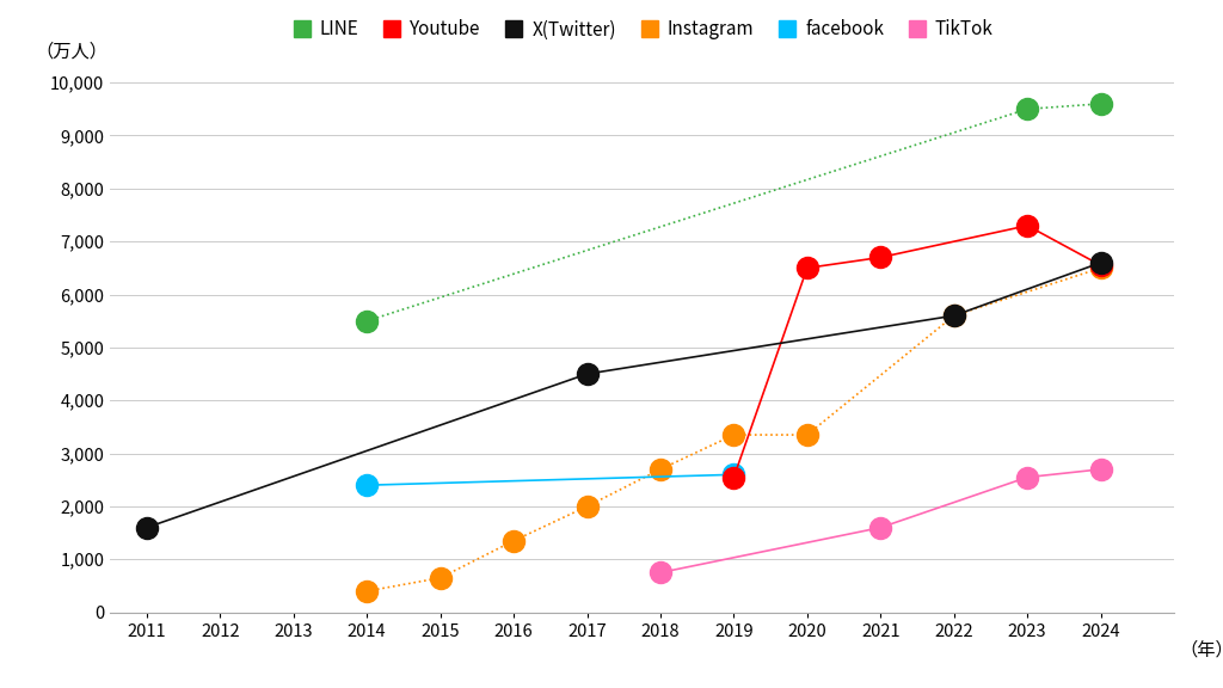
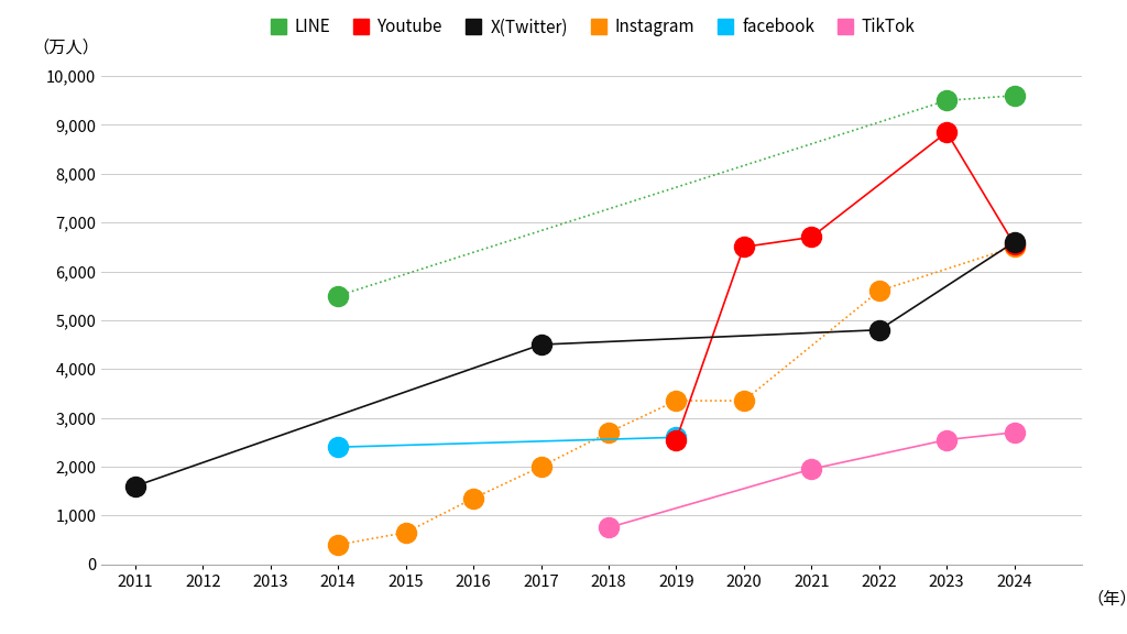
TikTok/2021: 1,600 -> 1,950
X(Twitter)/2022: 5,600 -> 4,800
Youtube/2023: 7,300 -> 8,850
